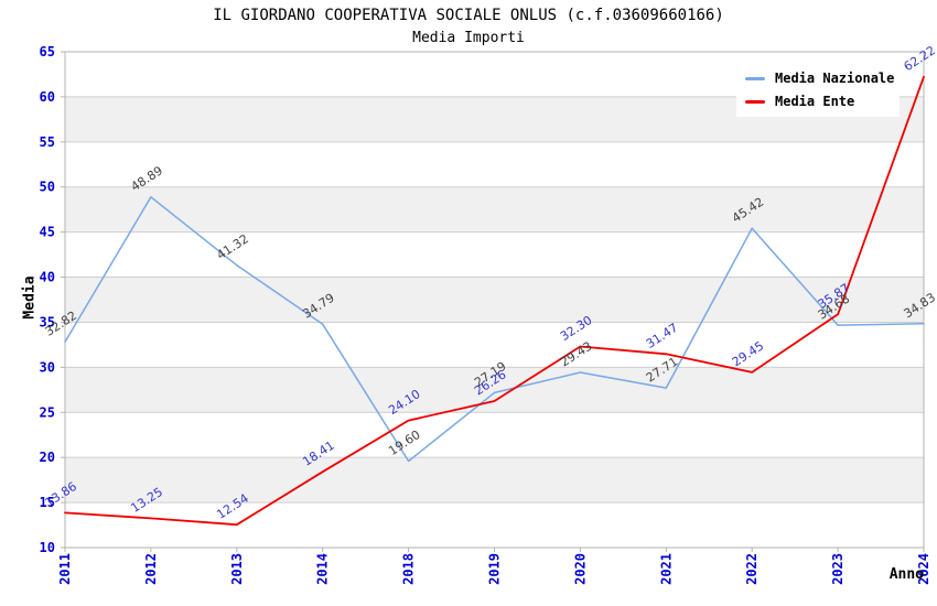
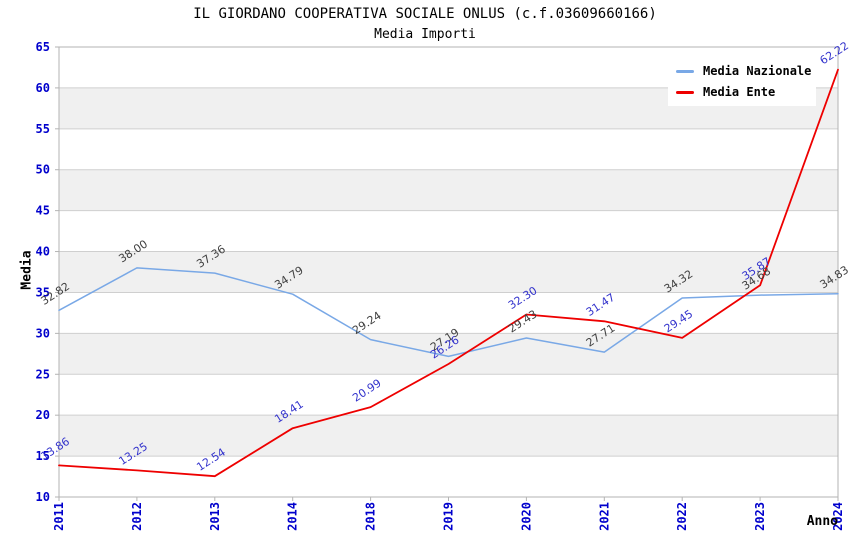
Media Nazionale/2012: 48.89 -> 38.00
Media Nazionale/2013: 41.32 -> 37.36
Media Nazionale/2018: 19.60 -> 29.24
Media Ente/2018: 24.10 -> 20.99
Media Nazionale/2022: 45.42 -> 34.32
